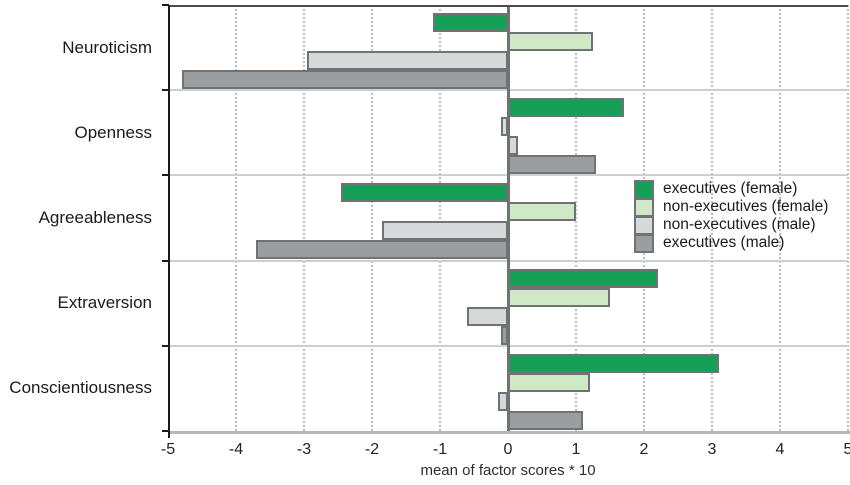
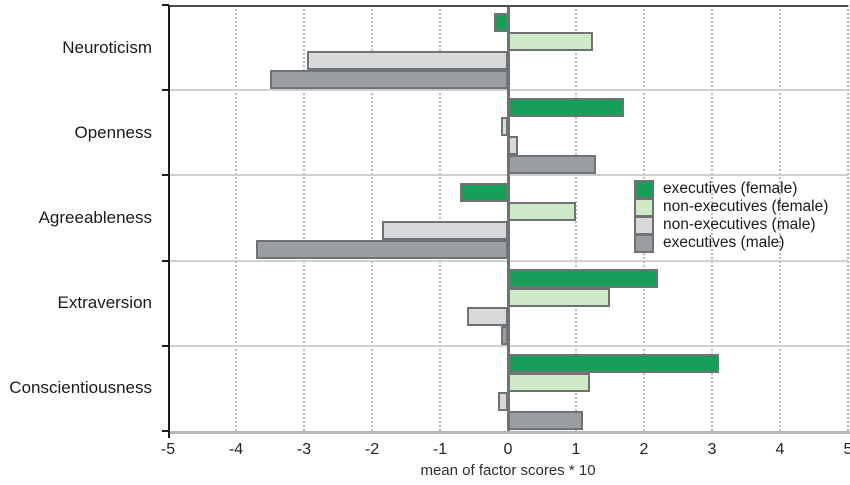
executives (female)/Neuroticism: -1.1 -> -0.2
executives (male)/Neuroticism: -4.8 -> -3.5
executives (female)/Agreeableness: -2.5 -> -0.7
